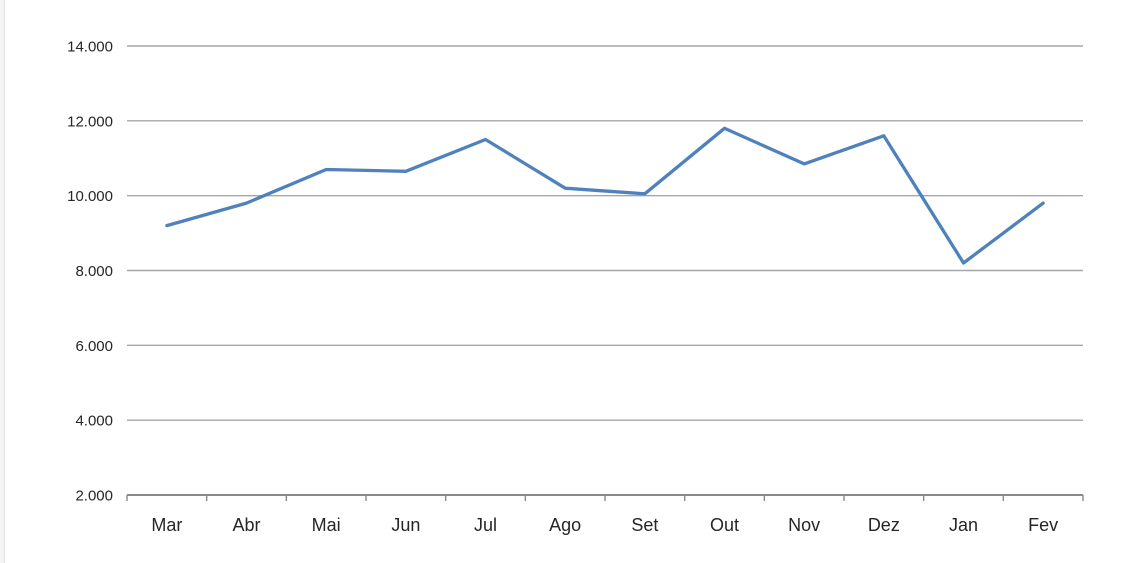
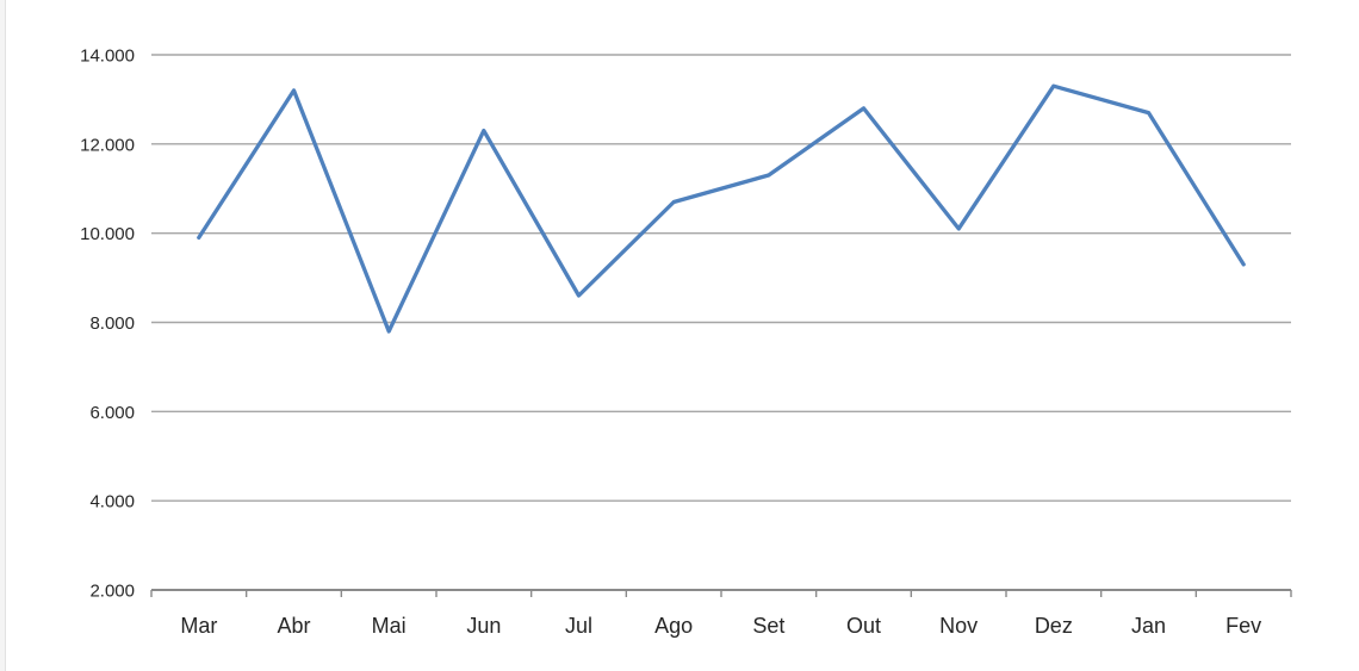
Mar: 9200 -> 9900
Abr: 9800 -> 13200
Mai: 10700 -> 7800
Jun: 10600 -> 12300
Jul: 11500 -> 8600
Ago: 10200 -> 10700
Set: 10000 -> 11300
Out: 11800 -> 12800
Nov: 10800 -> 10100
Dez: 11600 -> 13300
Jan: 8200 -> 12700
Fev: 9800 -> 9300
